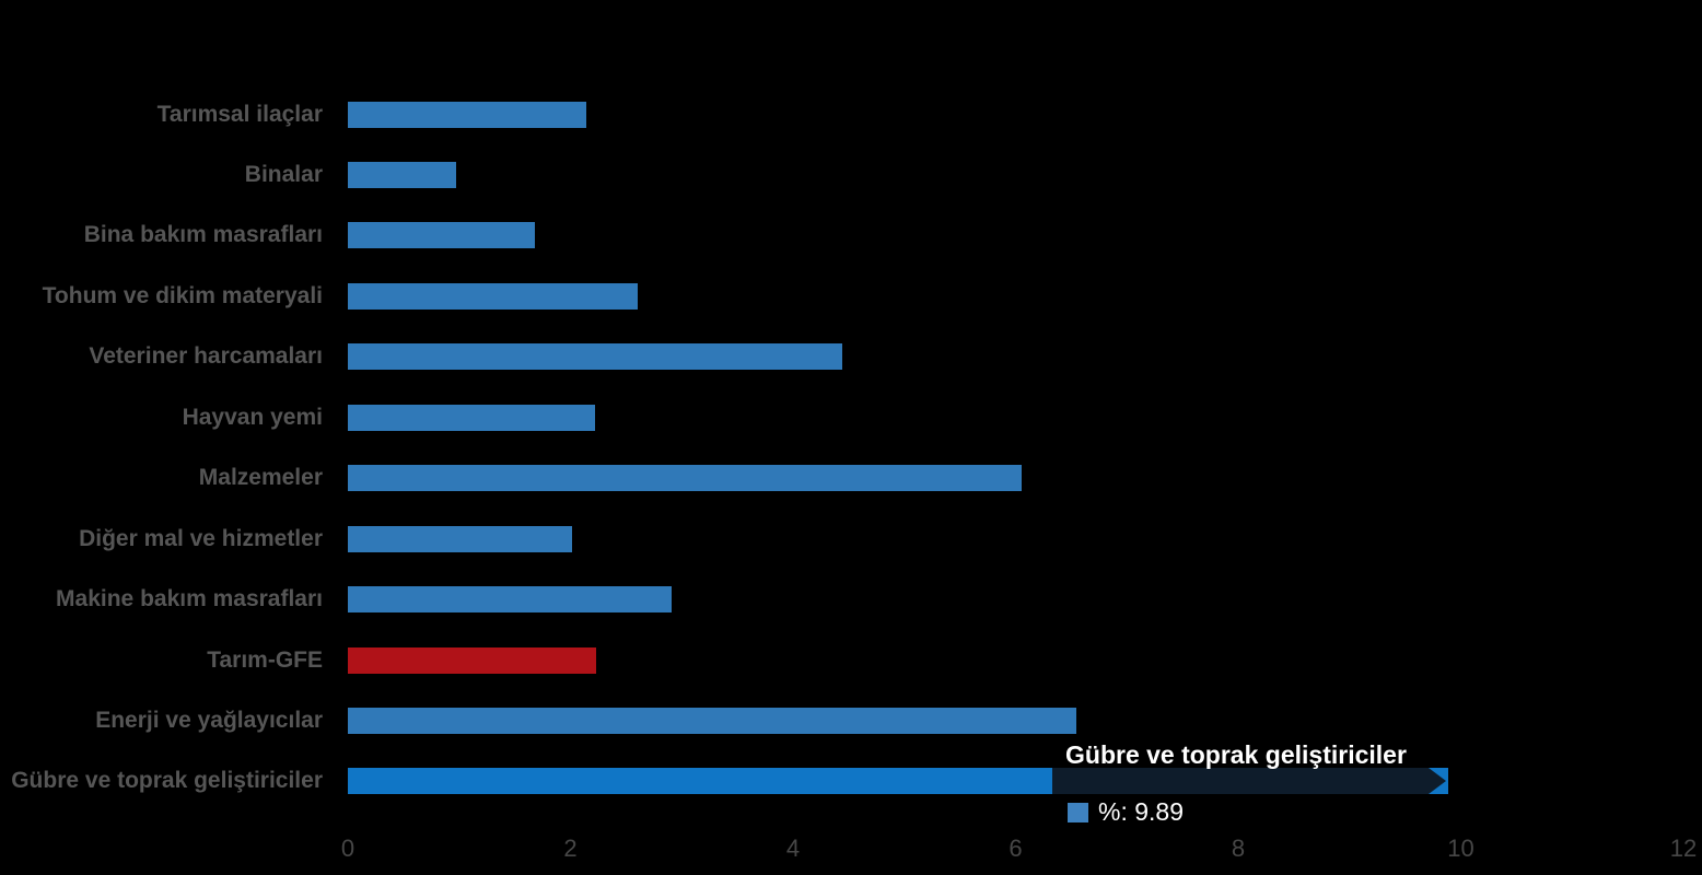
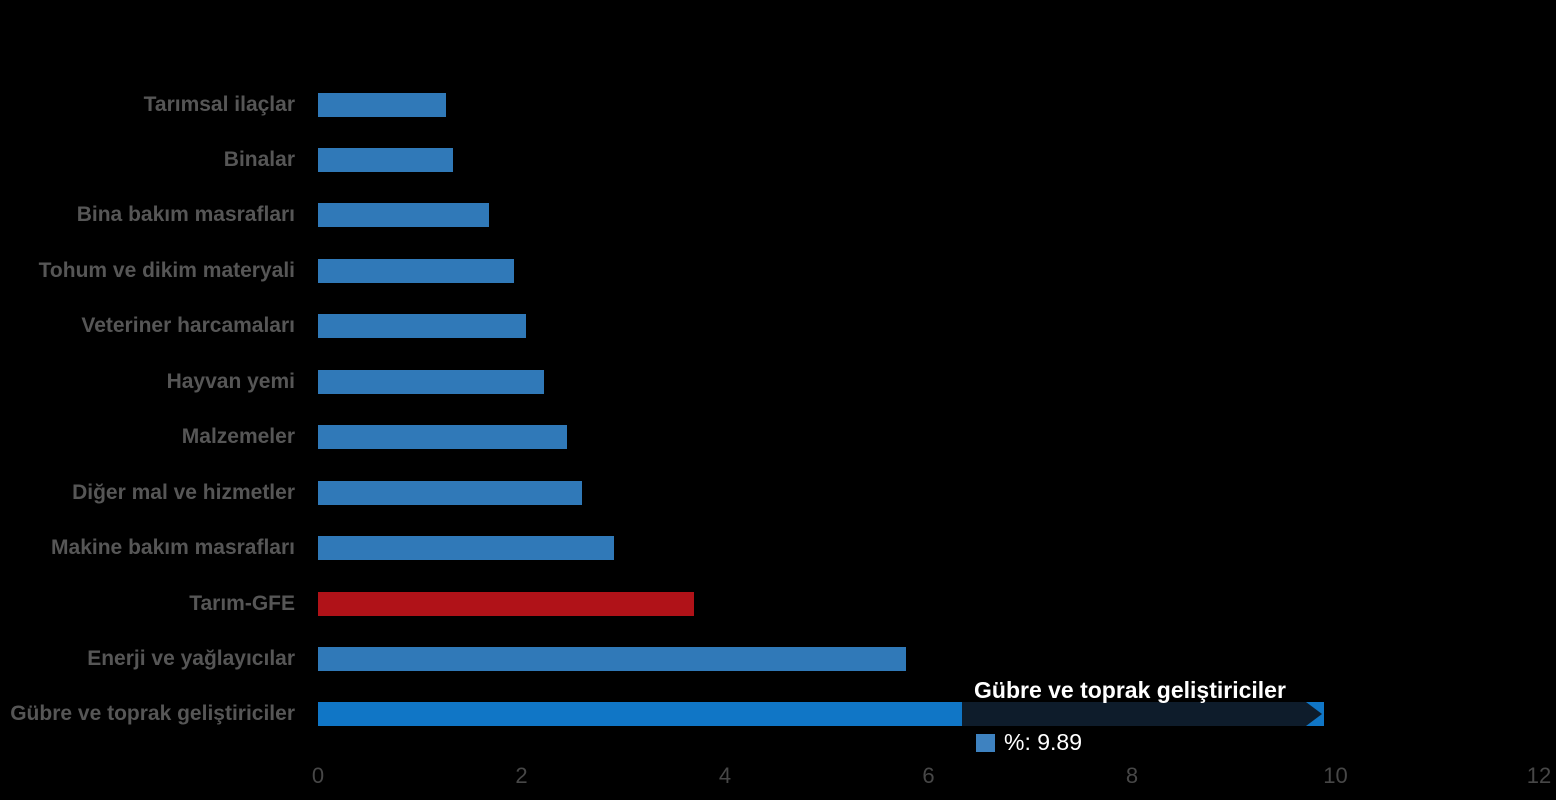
Tarımsal ilaçlar: 2.14 -> 1.26
Binalar: 0.97 -> 1.33
Tohum ve dikim materyali: 2.60 -> 1.93
Veteriner harcamaları: 4.44 -> 2.04
Malzemeler: 6.05 -> 2.45
Diğer mal ve hizmetler: 2.01 -> 2.59
Tarım-GFE: 2.23 -> 3.70
Enerji ve yağlayıcılar: 6.55 -> 5.78
